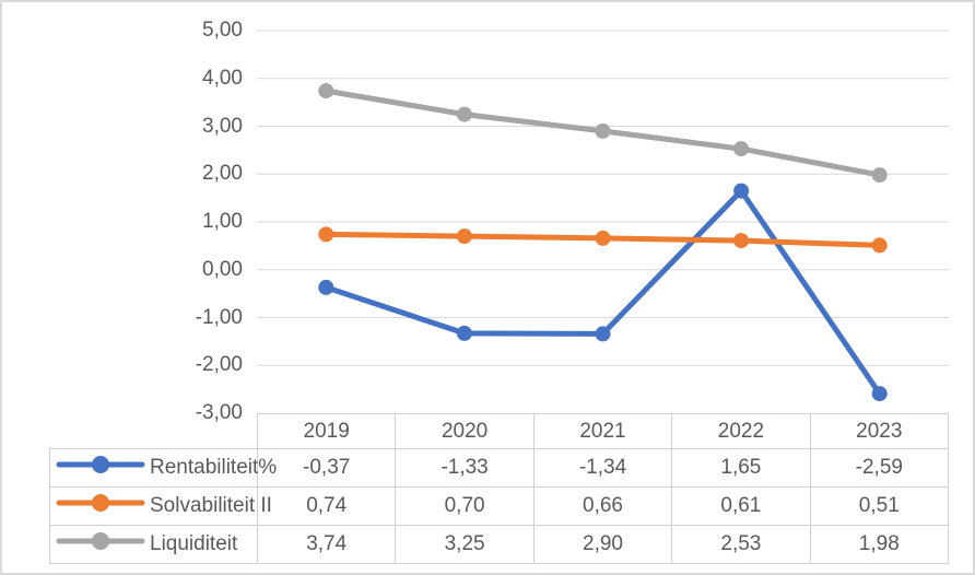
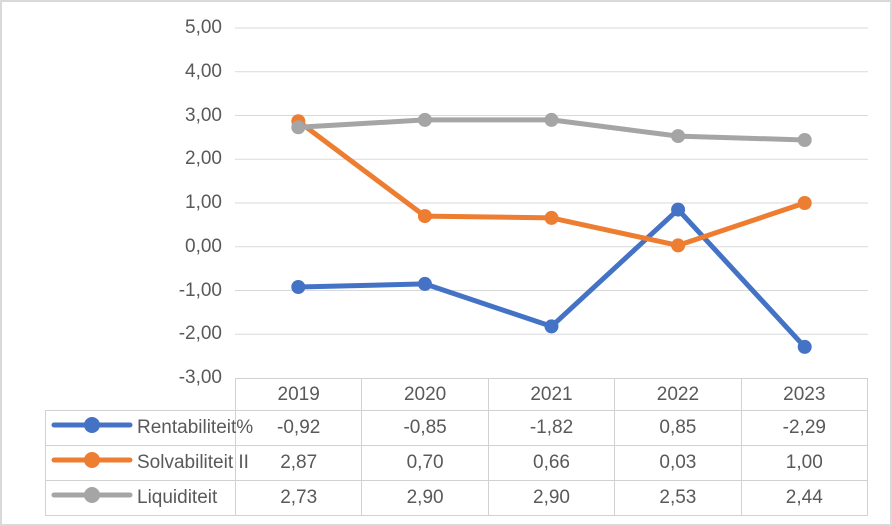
Rentabiliteit%/2019: -0,37 -> -0,92
Solvabiliteit II/2019: 0,74 -> 2,87
Liquiditeit/2019: 3,74 -> 2,73
Rentabiliteit%/2020: -1,33 -> -0,85
Liquiditeit/2020: 3,25 -> 2,90
Rentabiliteit%/2021: -1,34 -> -1,82
Rentabiliteit%/2022: 1,65 -> 0,85
Solvabiliteit II/2022: 0,61 -> 0,03
Rentabiliteit%/2023: -2,59 -> -2,29
Solvabiliteit II/2023: 0,51 -> 1,00
Liquiditeit/2023: 1,98 -> 2,44
